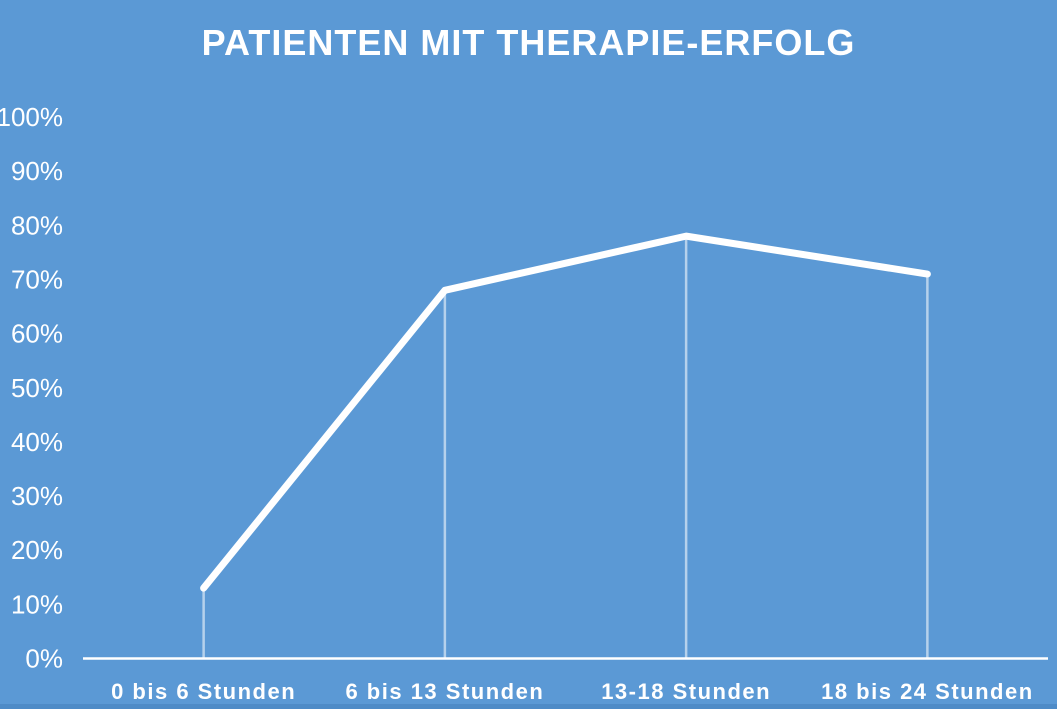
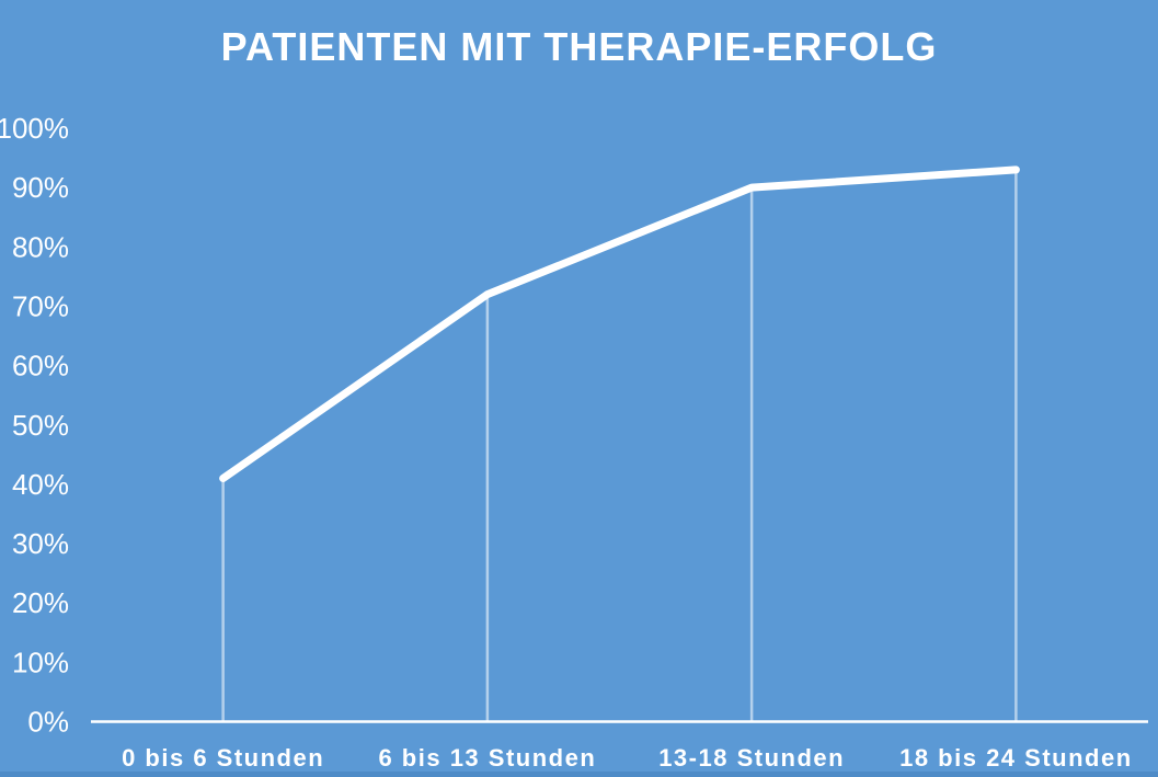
0 bis 6 Stunden: 13% -> 41%
6 bis 13 Stunden: 68% -> 72%
13-18 Stunden: 78% -> 90%
18 bis 24 Stunden: 71% -> 93%
